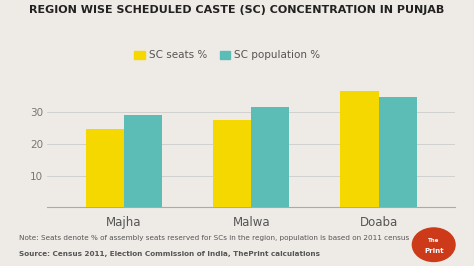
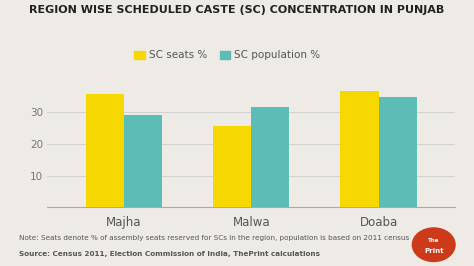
SC seats %/Majha: 24.5 -> 35.5
SC seats %/Malwa: 27.5 -> 25.5
